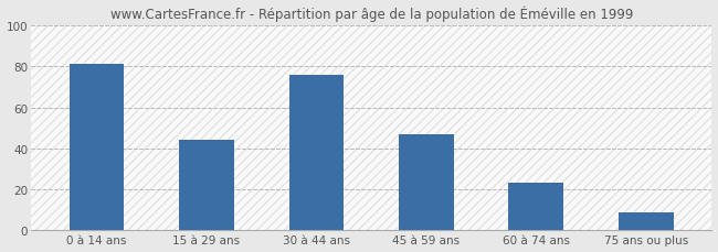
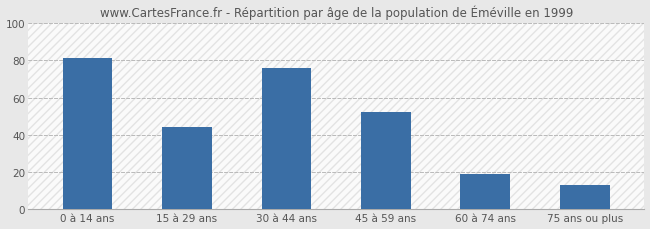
45 à 59 ans: 47 -> 52
60 à 74 ans: 23 -> 19
75 ans ou plus: 9 -> 13
